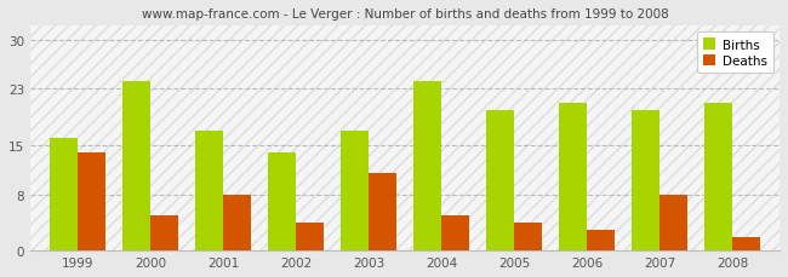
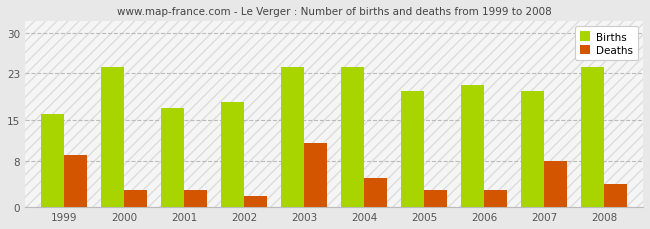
Deaths/1999: 14 -> 9
Deaths/2000: 5 -> 3
Deaths/2001: 8 -> 3
Births/2002: 14 -> 18
Deaths/2002: 4 -> 2
Births/2003: 17 -> 24
Deaths/2005: 4 -> 3
Births/2008: 21 -> 24
Deaths/2008: 2 -> 4
